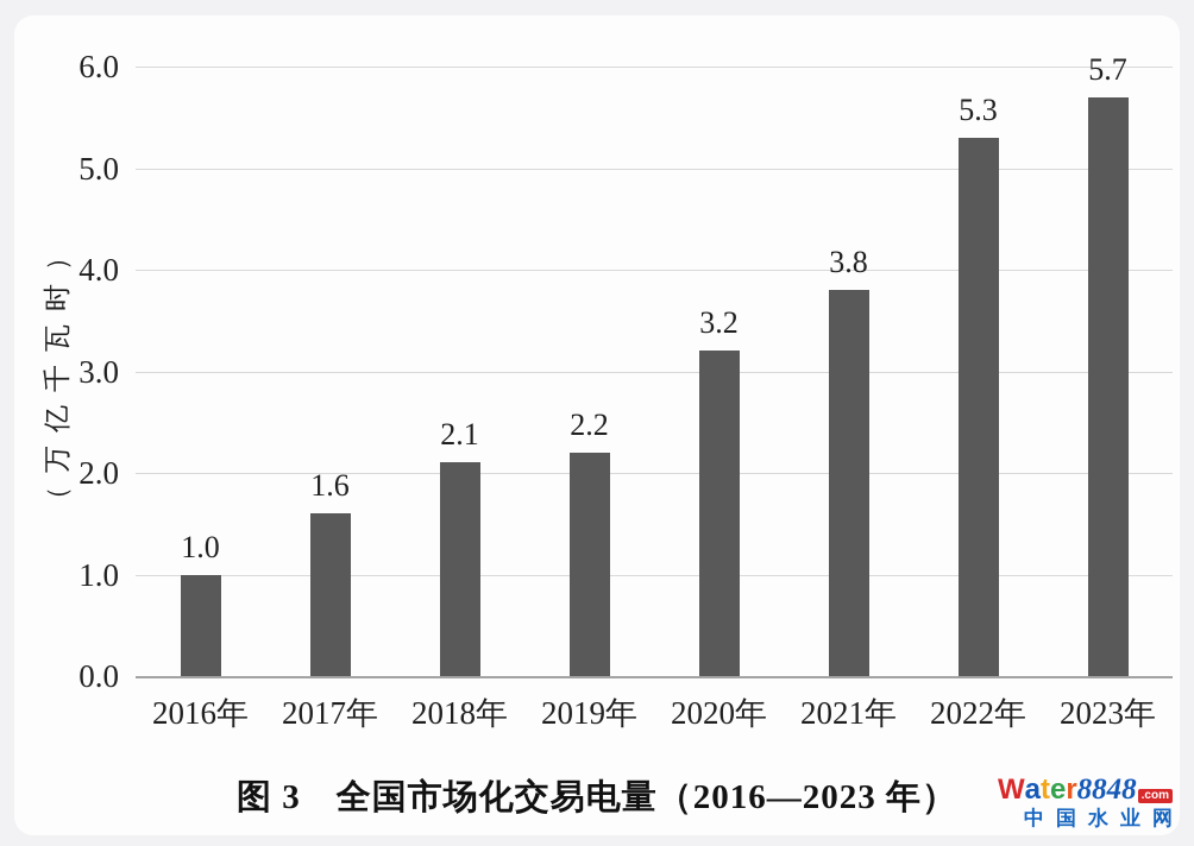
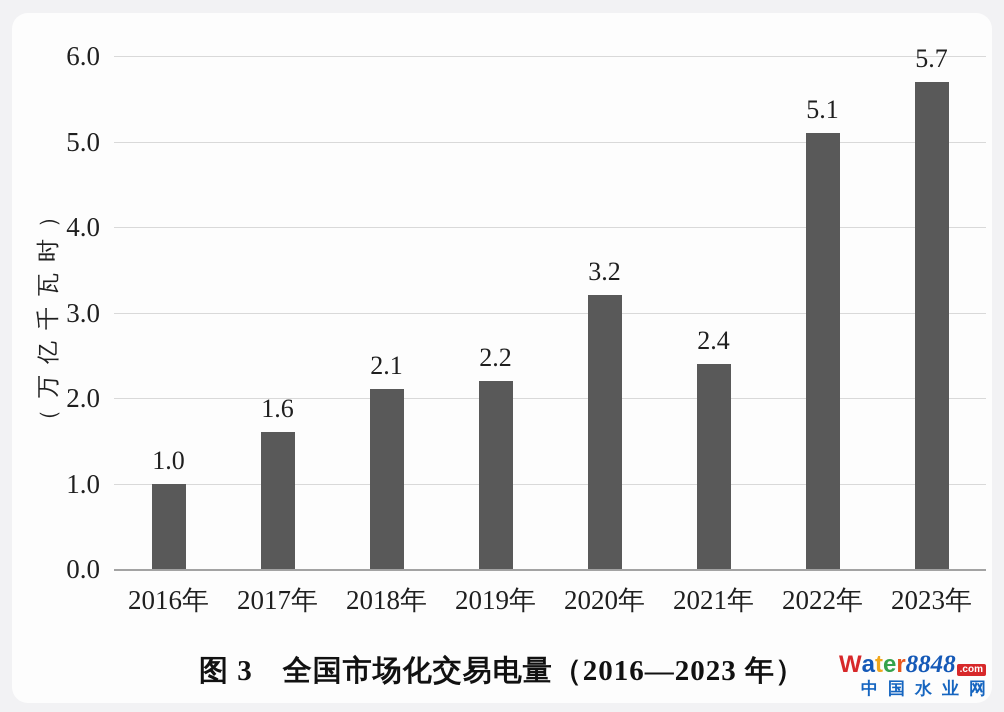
2021年: 3.8 -> 2.4
2022年: 5.3 -> 5.1
